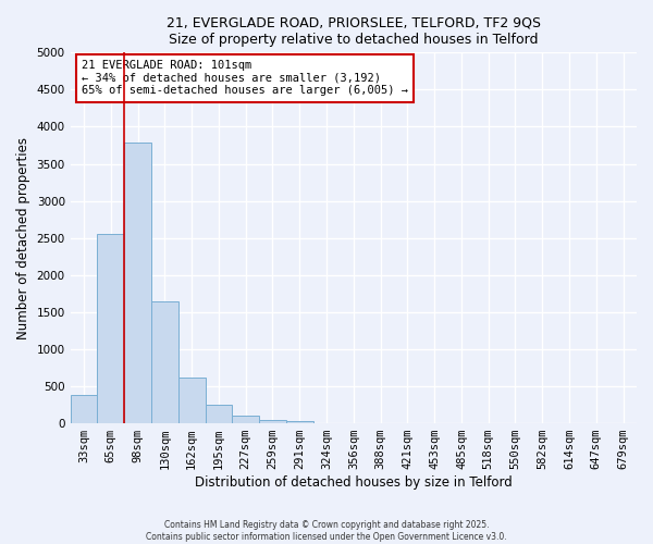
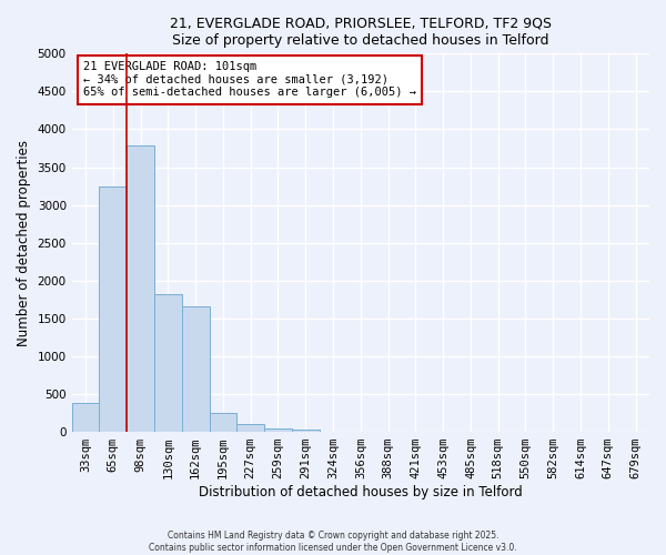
65sqm: 2550 -> 3240
130sqm: 1650 -> 1820
162sqm: 620 -> 1660
